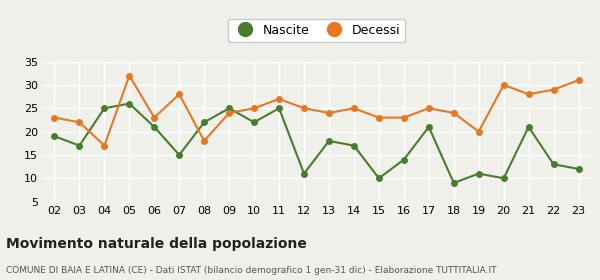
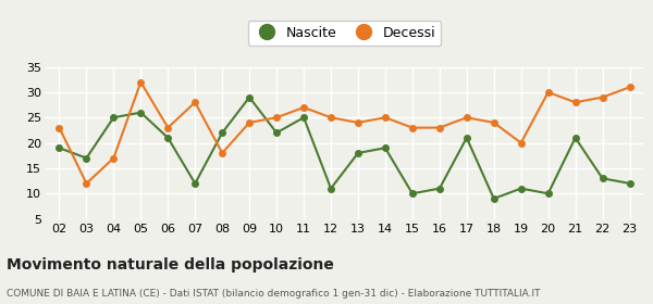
Decessi/03: 22 -> 12
Nascite/07: 15 -> 12
Nascite/09: 25 -> 29
Nascite/14: 17 -> 19
Nascite/16: 14 -> 11
